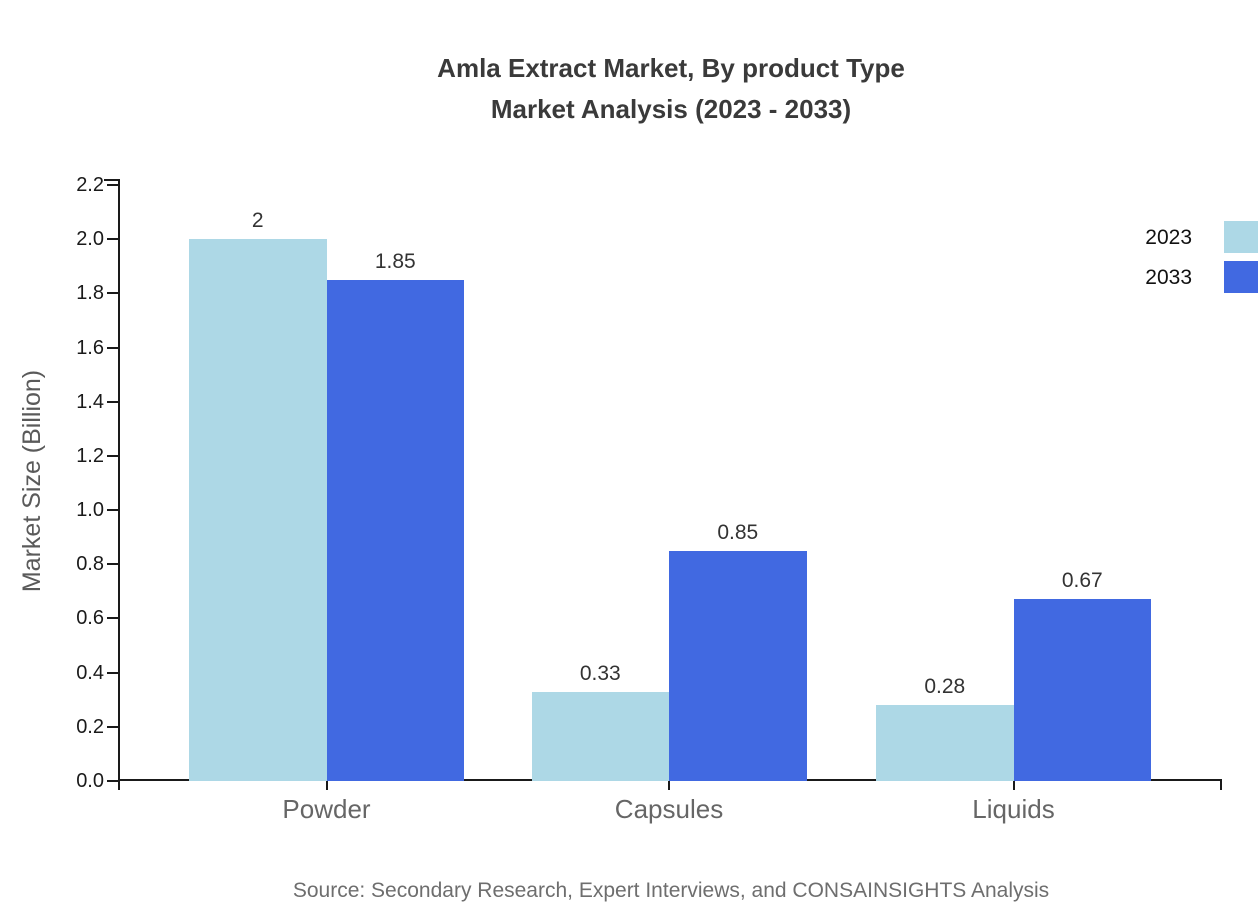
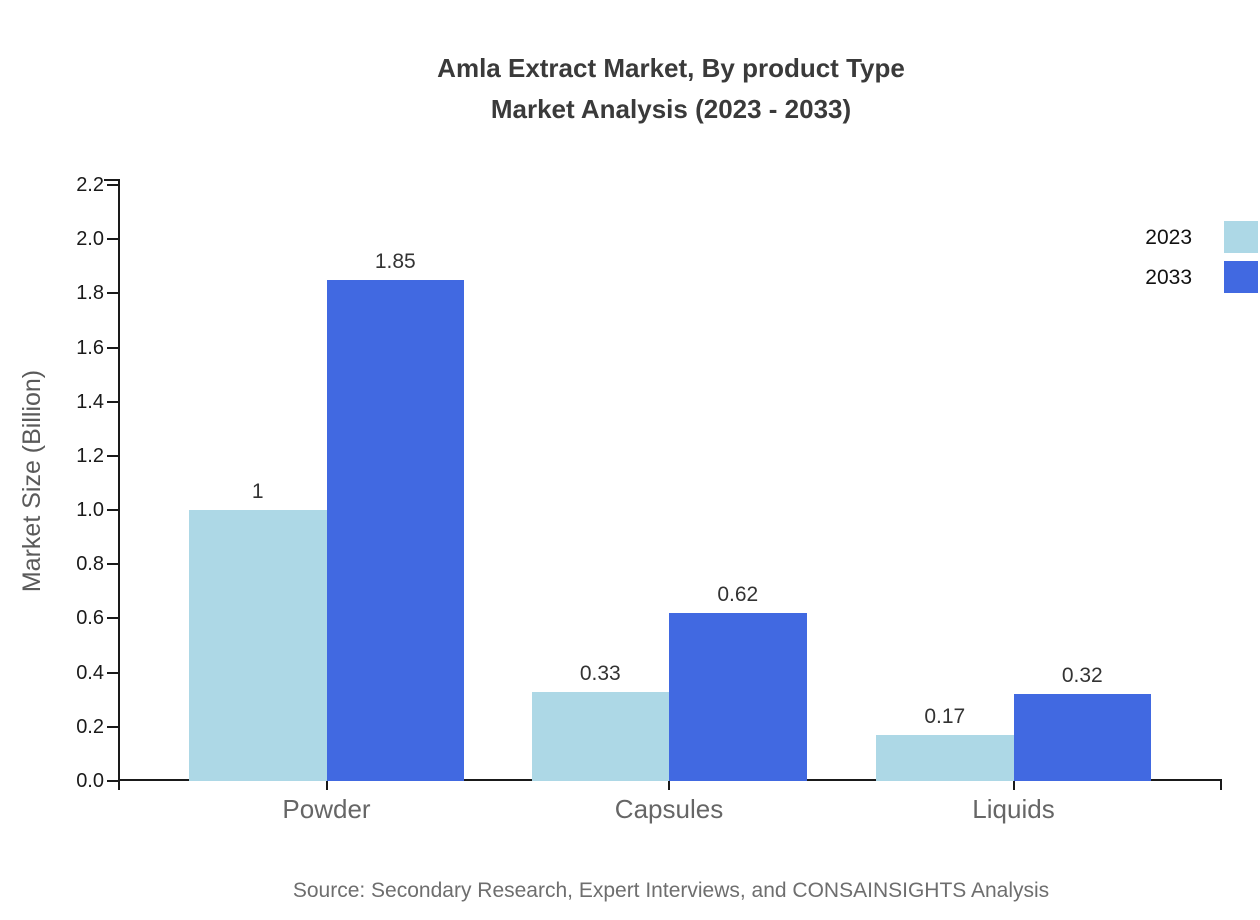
2023/Powder: 2 -> 1
2033/Capsules: 0.85 -> 0.62
2023/Liquids: 0.28 -> 0.17
2033/Liquids: 0.67 -> 0.32
